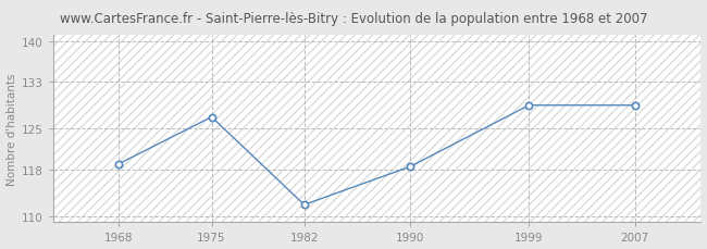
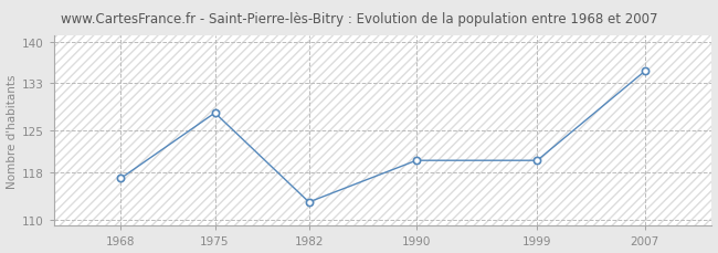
1968: 119.0 -> 117.0
1975: 127.0 -> 128.0
1982: 112.0 -> 113.0
1990: 118.5 -> 120.0
1999: 129.0 -> 120.0
2007: 129.0 -> 135.0
